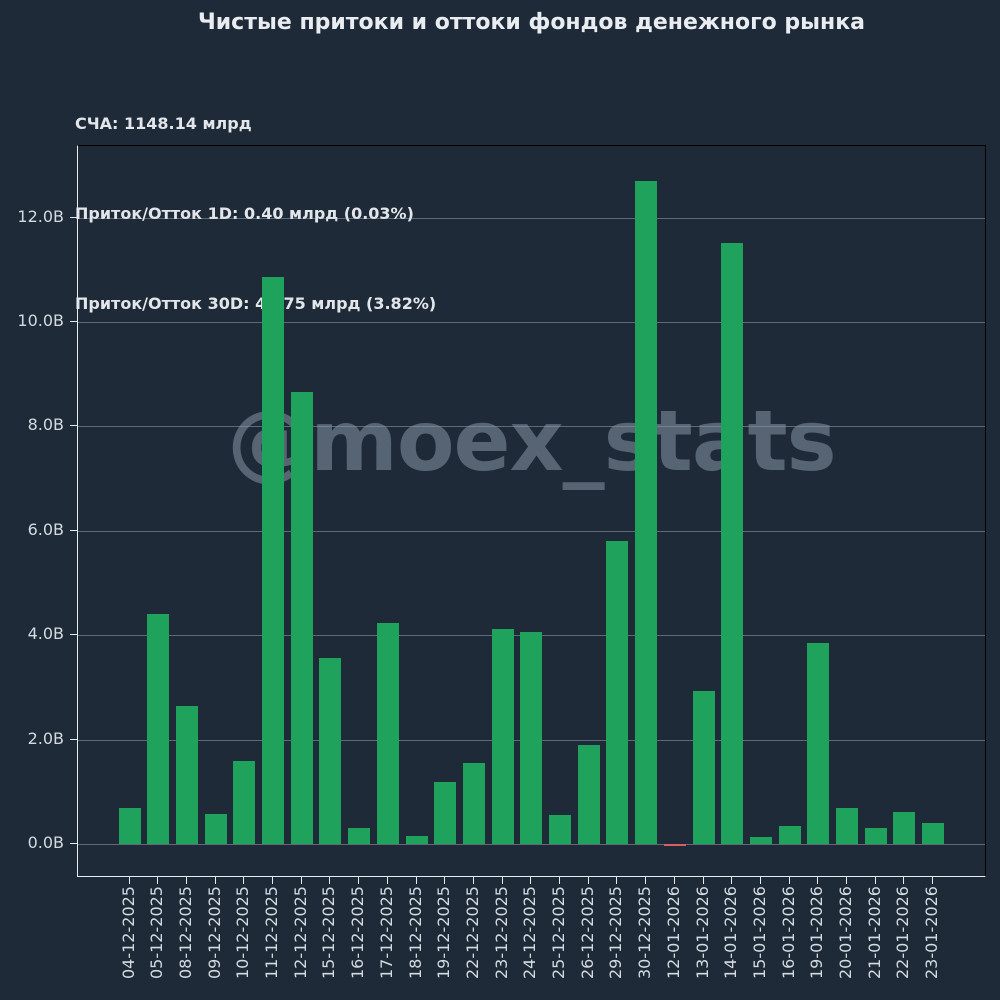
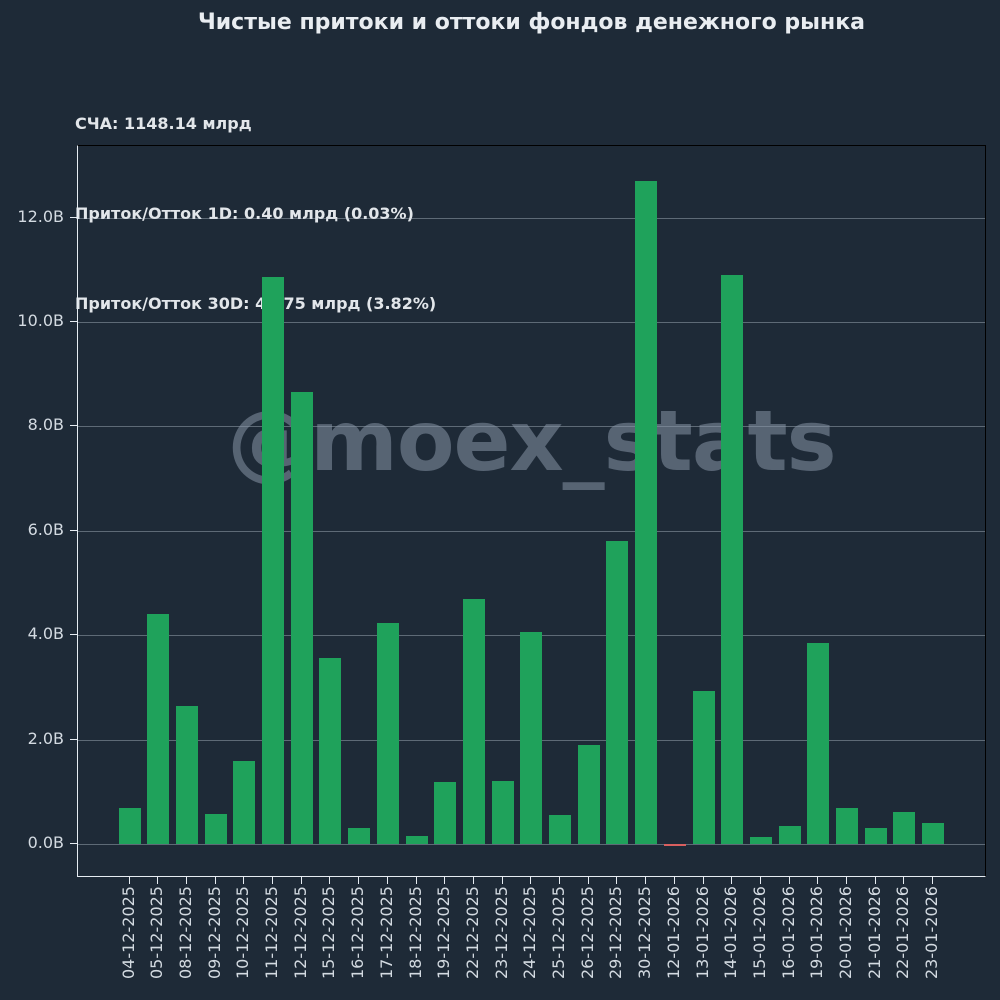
22-12-2025: 1.6B -> 4.7B
23-12-2025: 4.1B -> 1.2B
14-01-2026: 11.5B -> 10.9B
